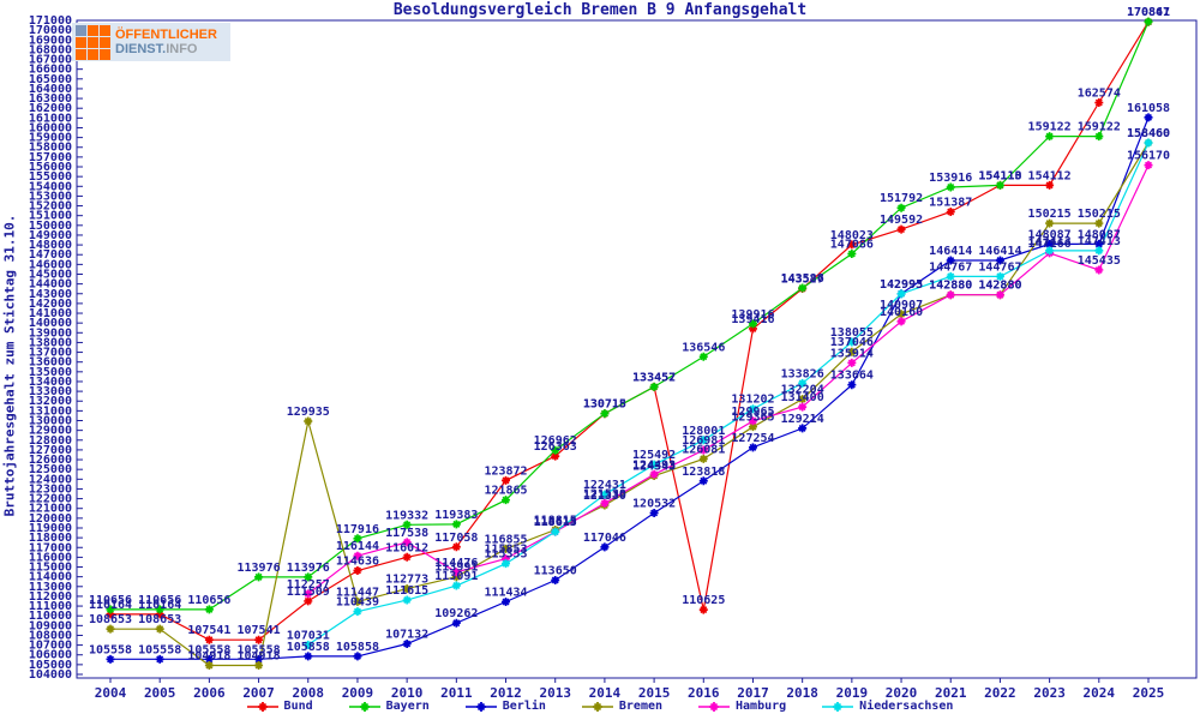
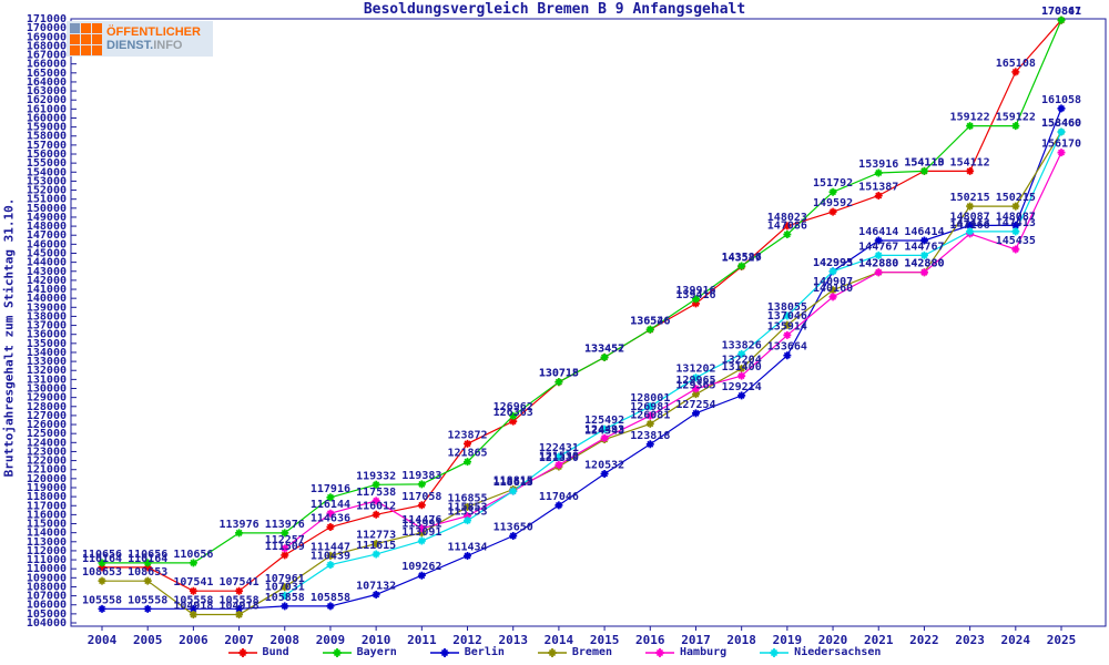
Bremen/2008: 129935 -> 107961
Bund/2016: 110625 -> 136526
Bund/2024: 162574 -> 165108
